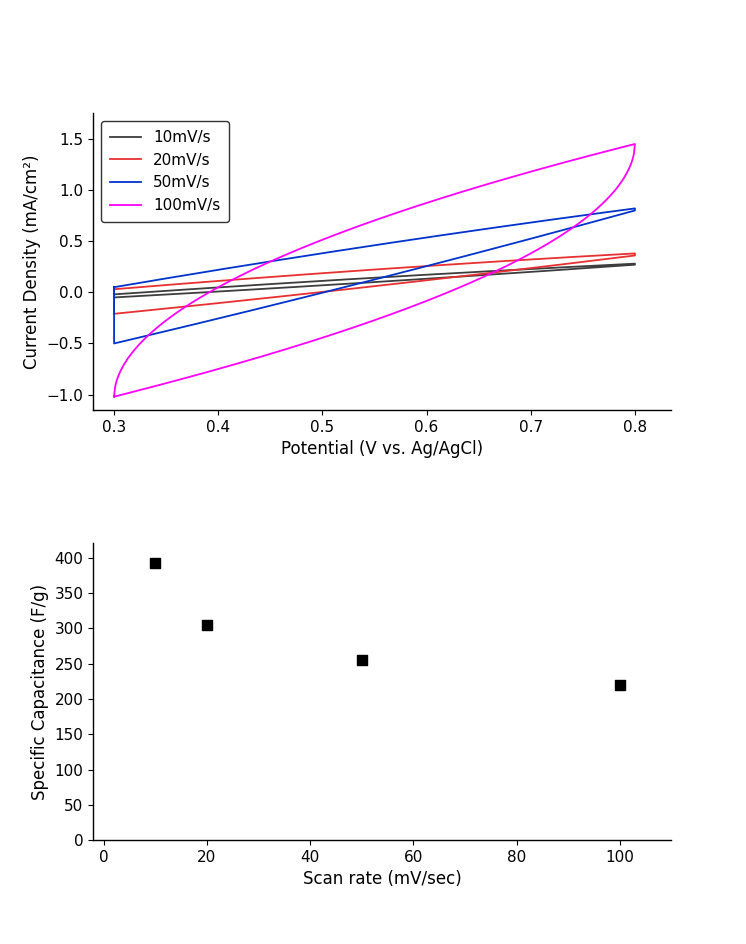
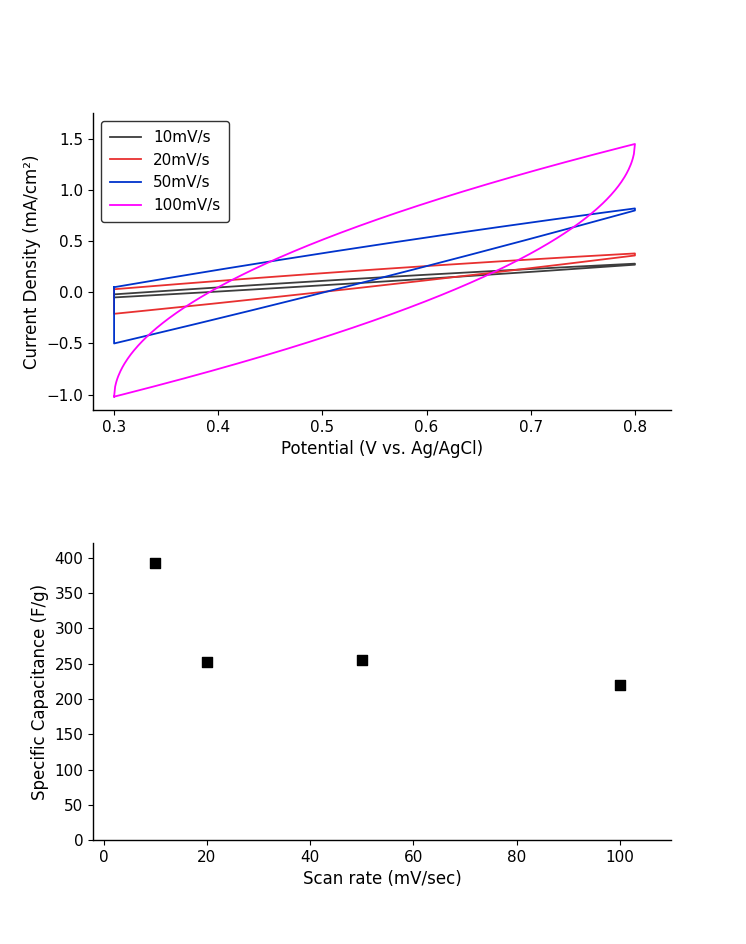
20: 304 -> 252
